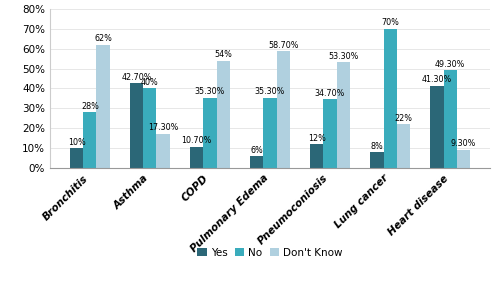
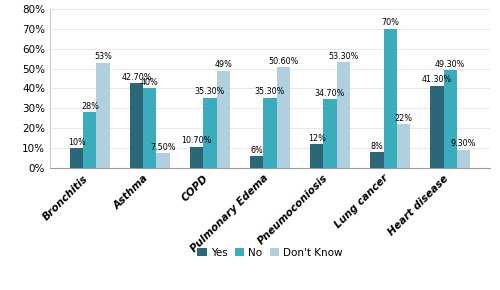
Don't Know/Bronchitis: 62% -> 53%
Don't Know/Asthma: 17.30% -> 7.50%
Don't Know/COPD: 54% -> 49%
Don't Know/Pulmonary Edema: 58.70% -> 50.60%
